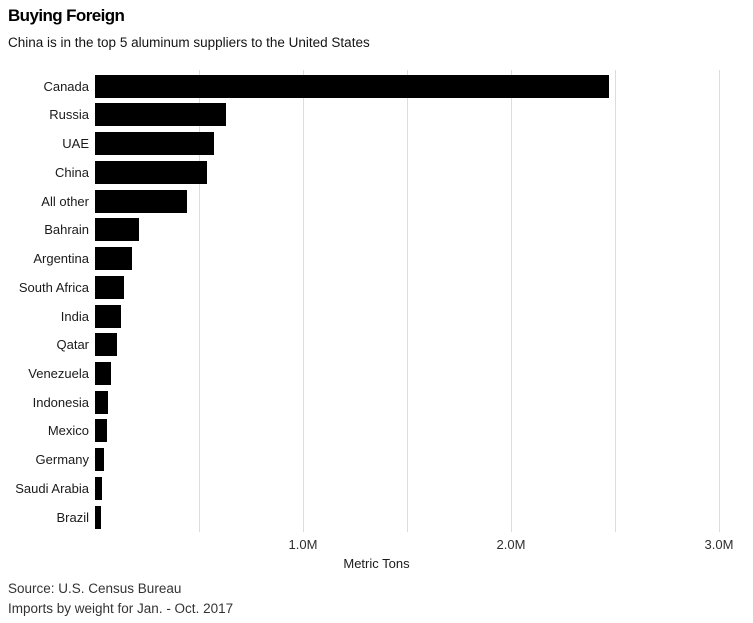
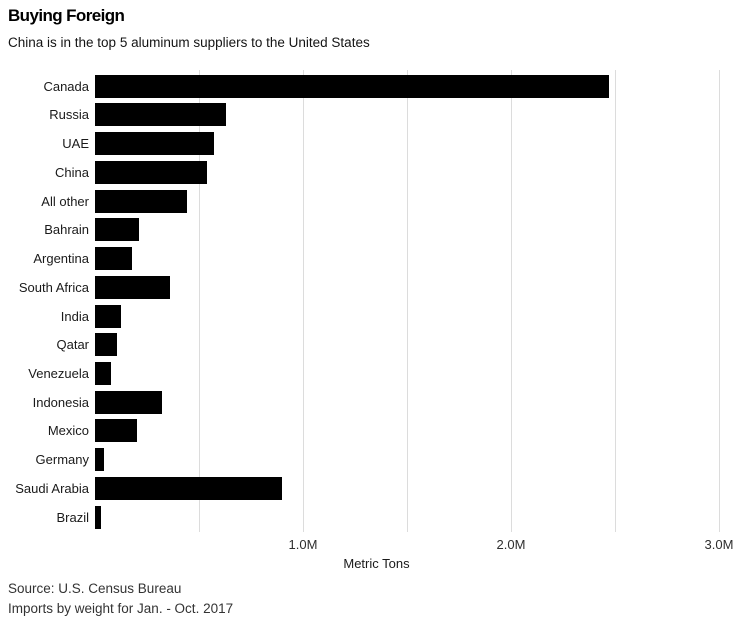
South Africa: 0.14M -> 0.36M
Indonesia: 0.06M -> 0.32M
Mexico: 0.06M -> 0.20M
Saudi Arabia: 0.03M -> 0.90M
